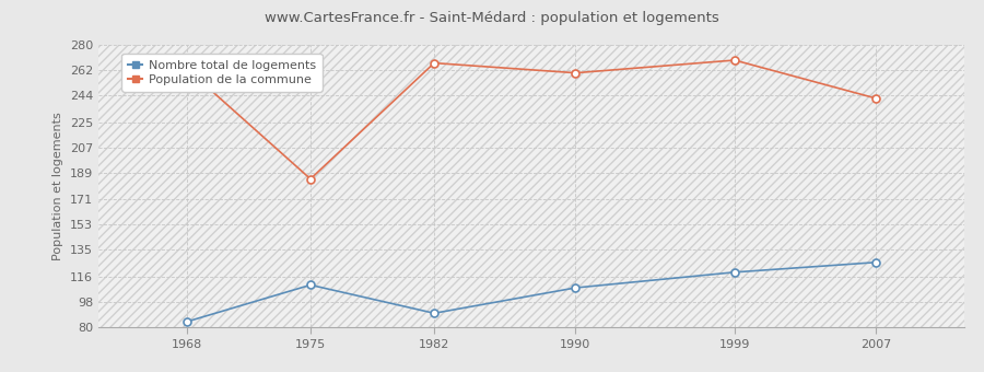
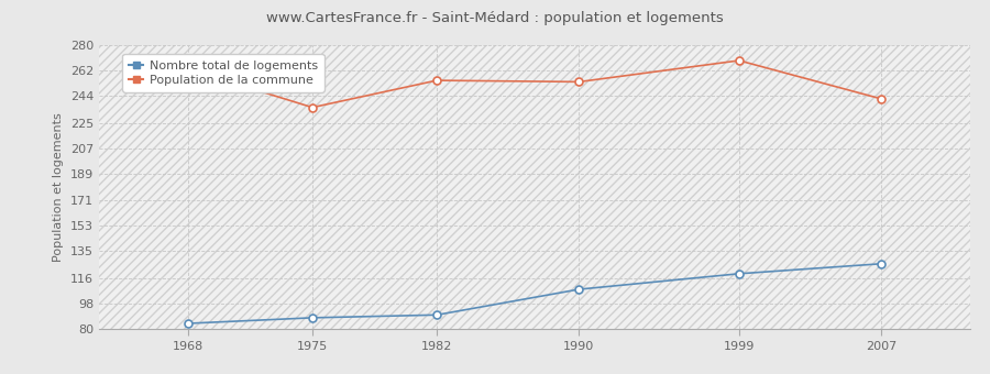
Nombre total de logements/1975: 110 -> 88
Population de la commune/1975: 185 -> 236
Population de la commune/1982: 267 -> 255
Population de la commune/1990: 260 -> 254
